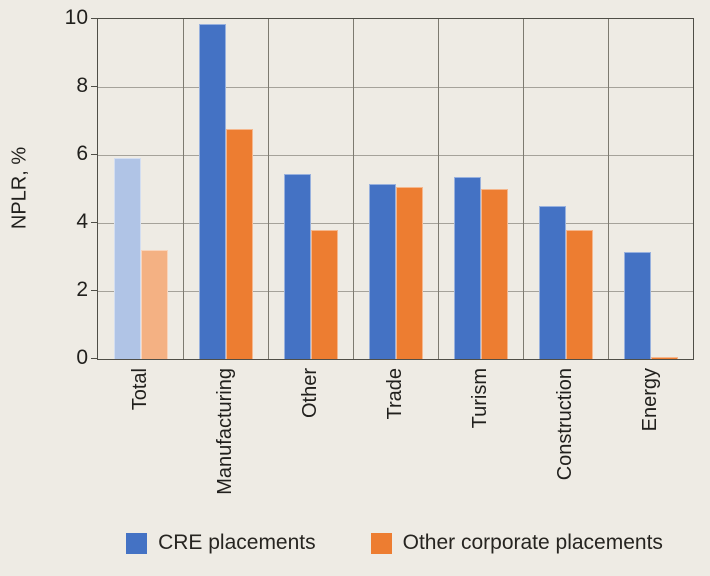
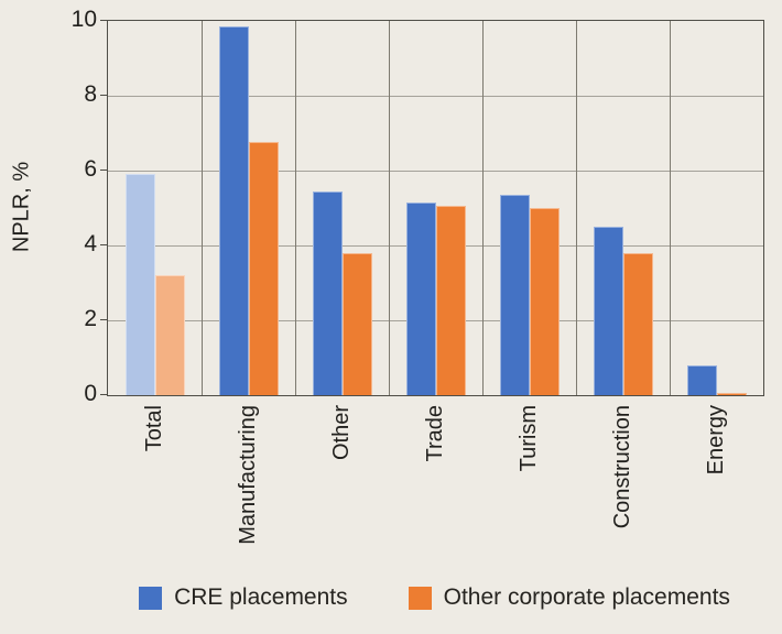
CRE placements/Energy: 3.1 -> 0.8
